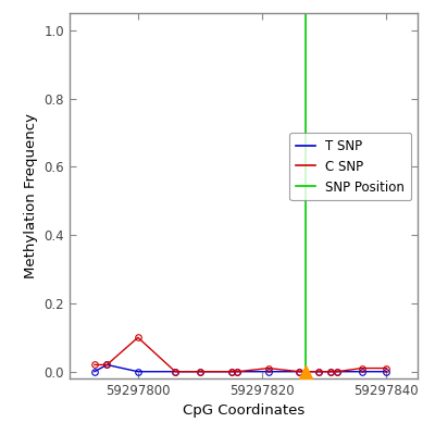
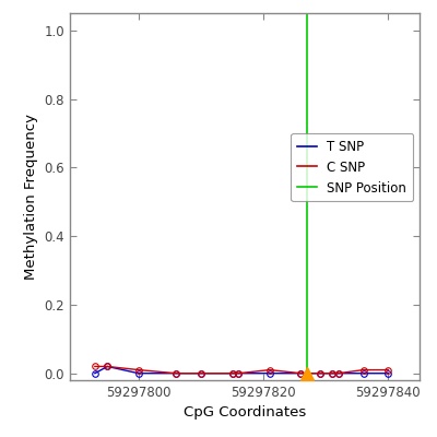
C SNP/59297800: 0.10 -> 0.01
